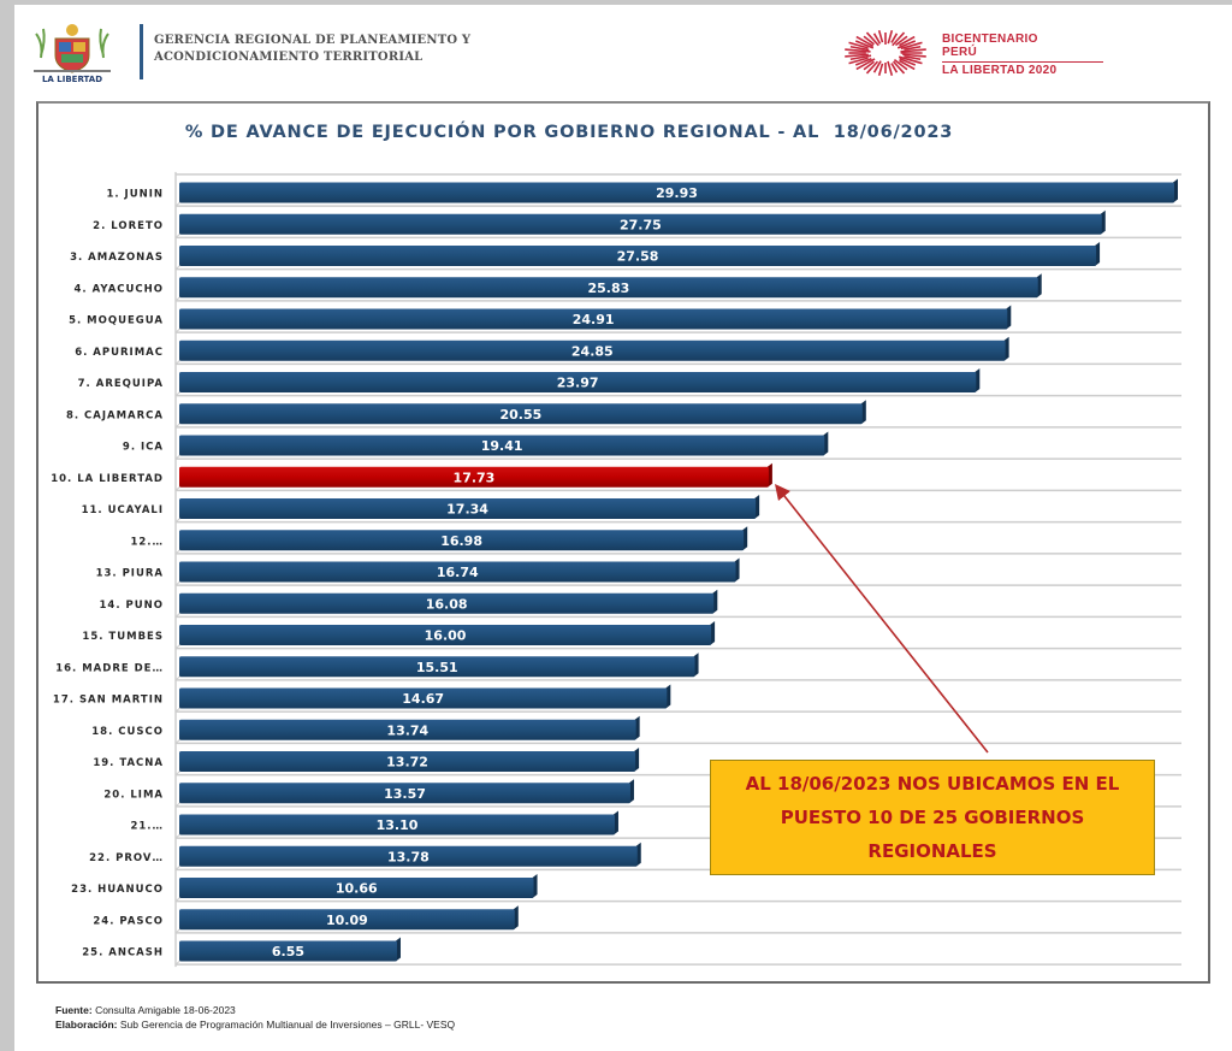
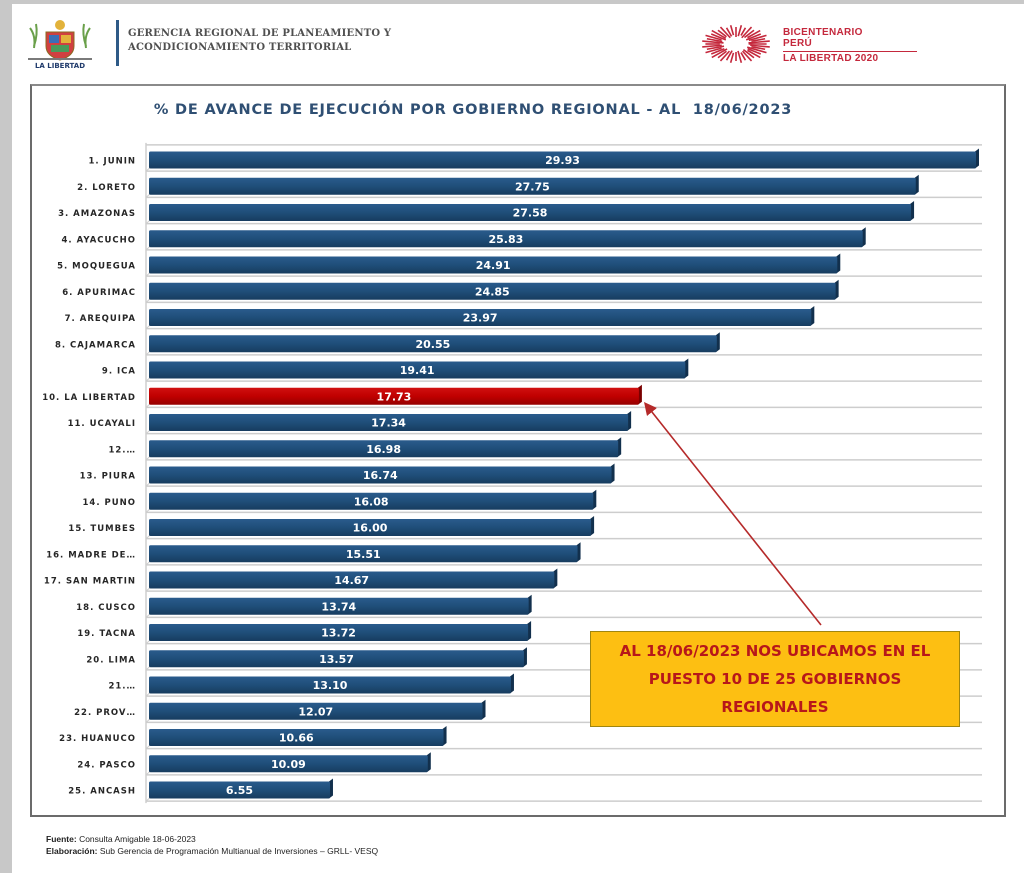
22. PROV…: 13.78 -> 12.07
